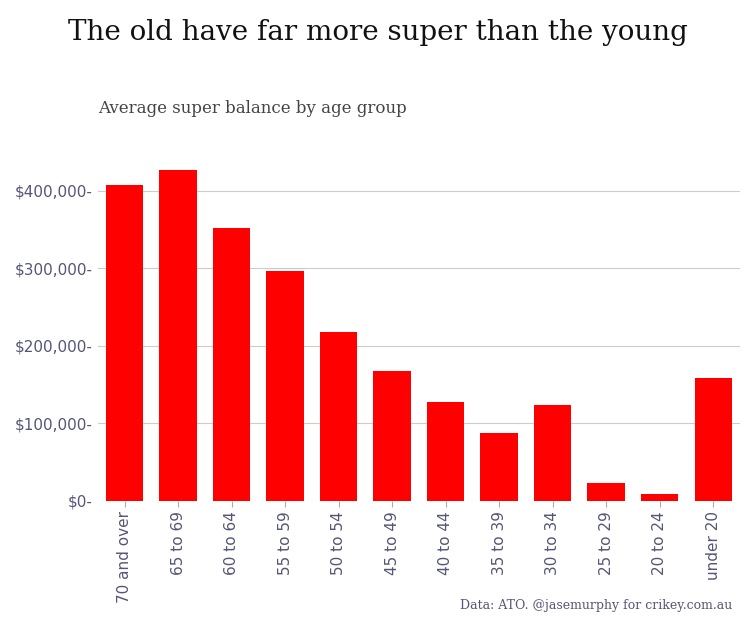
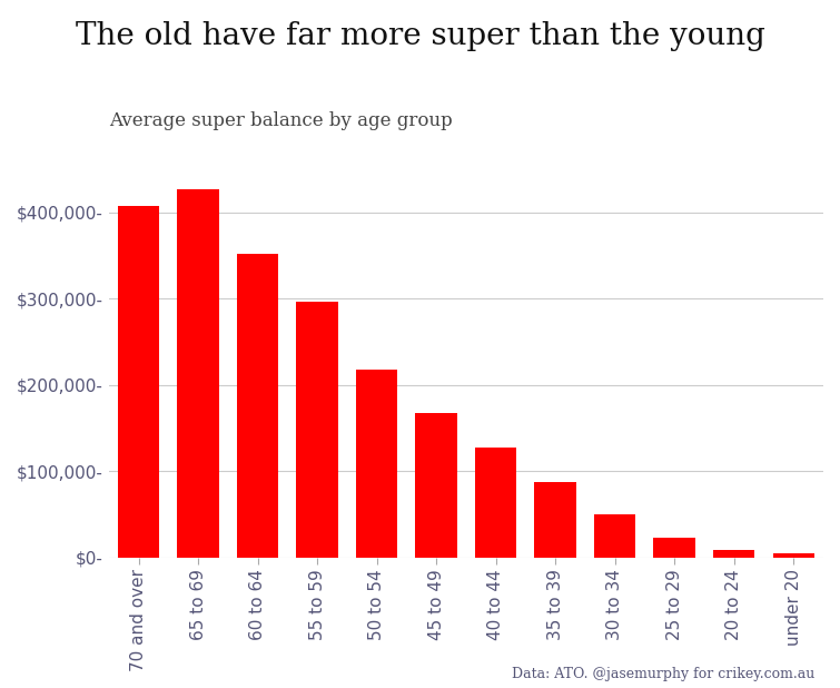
30 to 34: $124,000- -> $50,000-
under 20: $158,000- -> $5,000-
